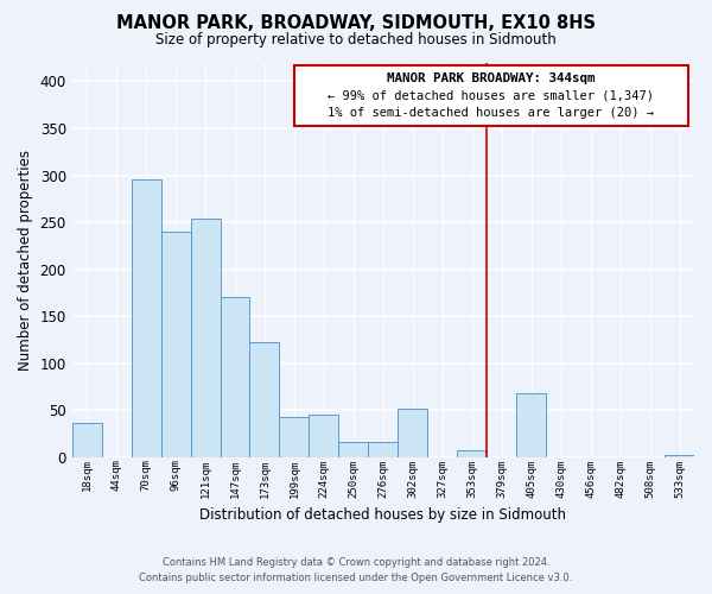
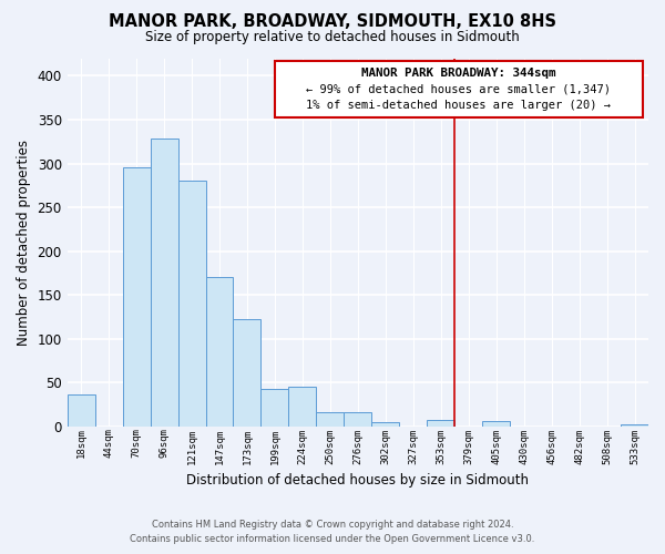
96sqm: 240 -> 329
121sqm: 254 -> 280
302sqm: 52 -> 5
405sqm: 68 -> 6
